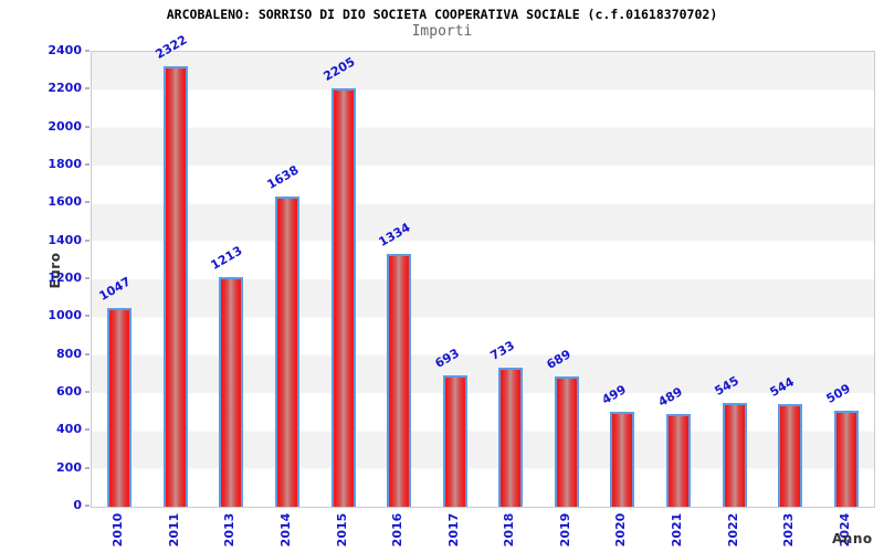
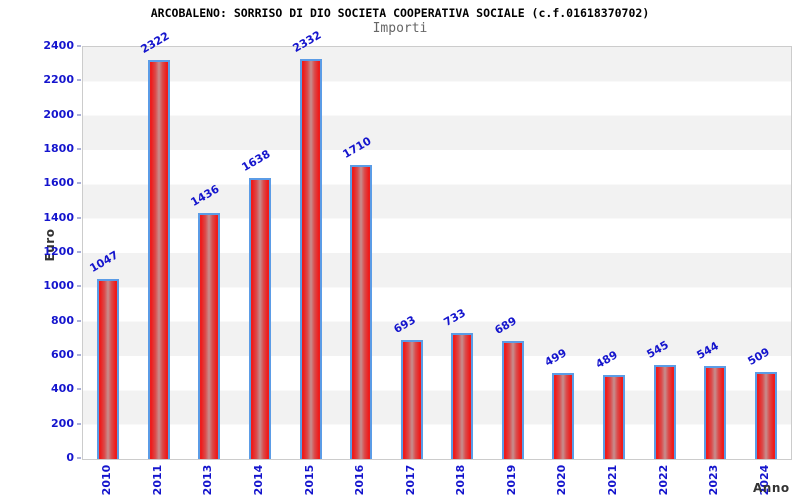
2013: 1213 -> 1436
2015: 2205 -> 2332
2016: 1334 -> 1710
